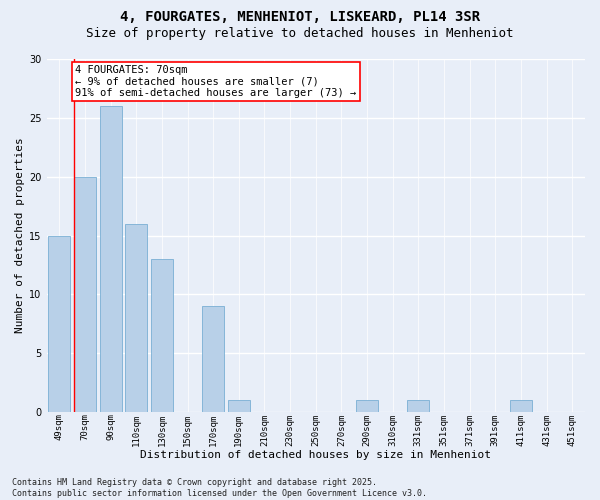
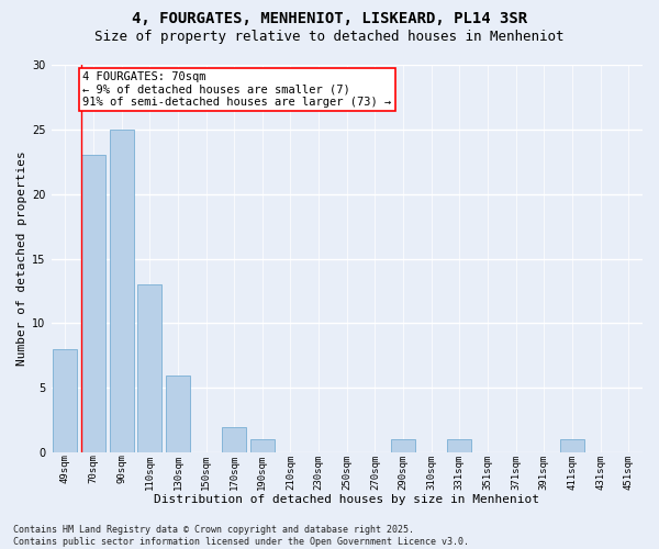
49sqm: 15 -> 8
70sqm: 20 -> 23
90sqm: 26 -> 25
110sqm: 16 -> 13
130sqm: 13 -> 6
170sqm: 9 -> 2
